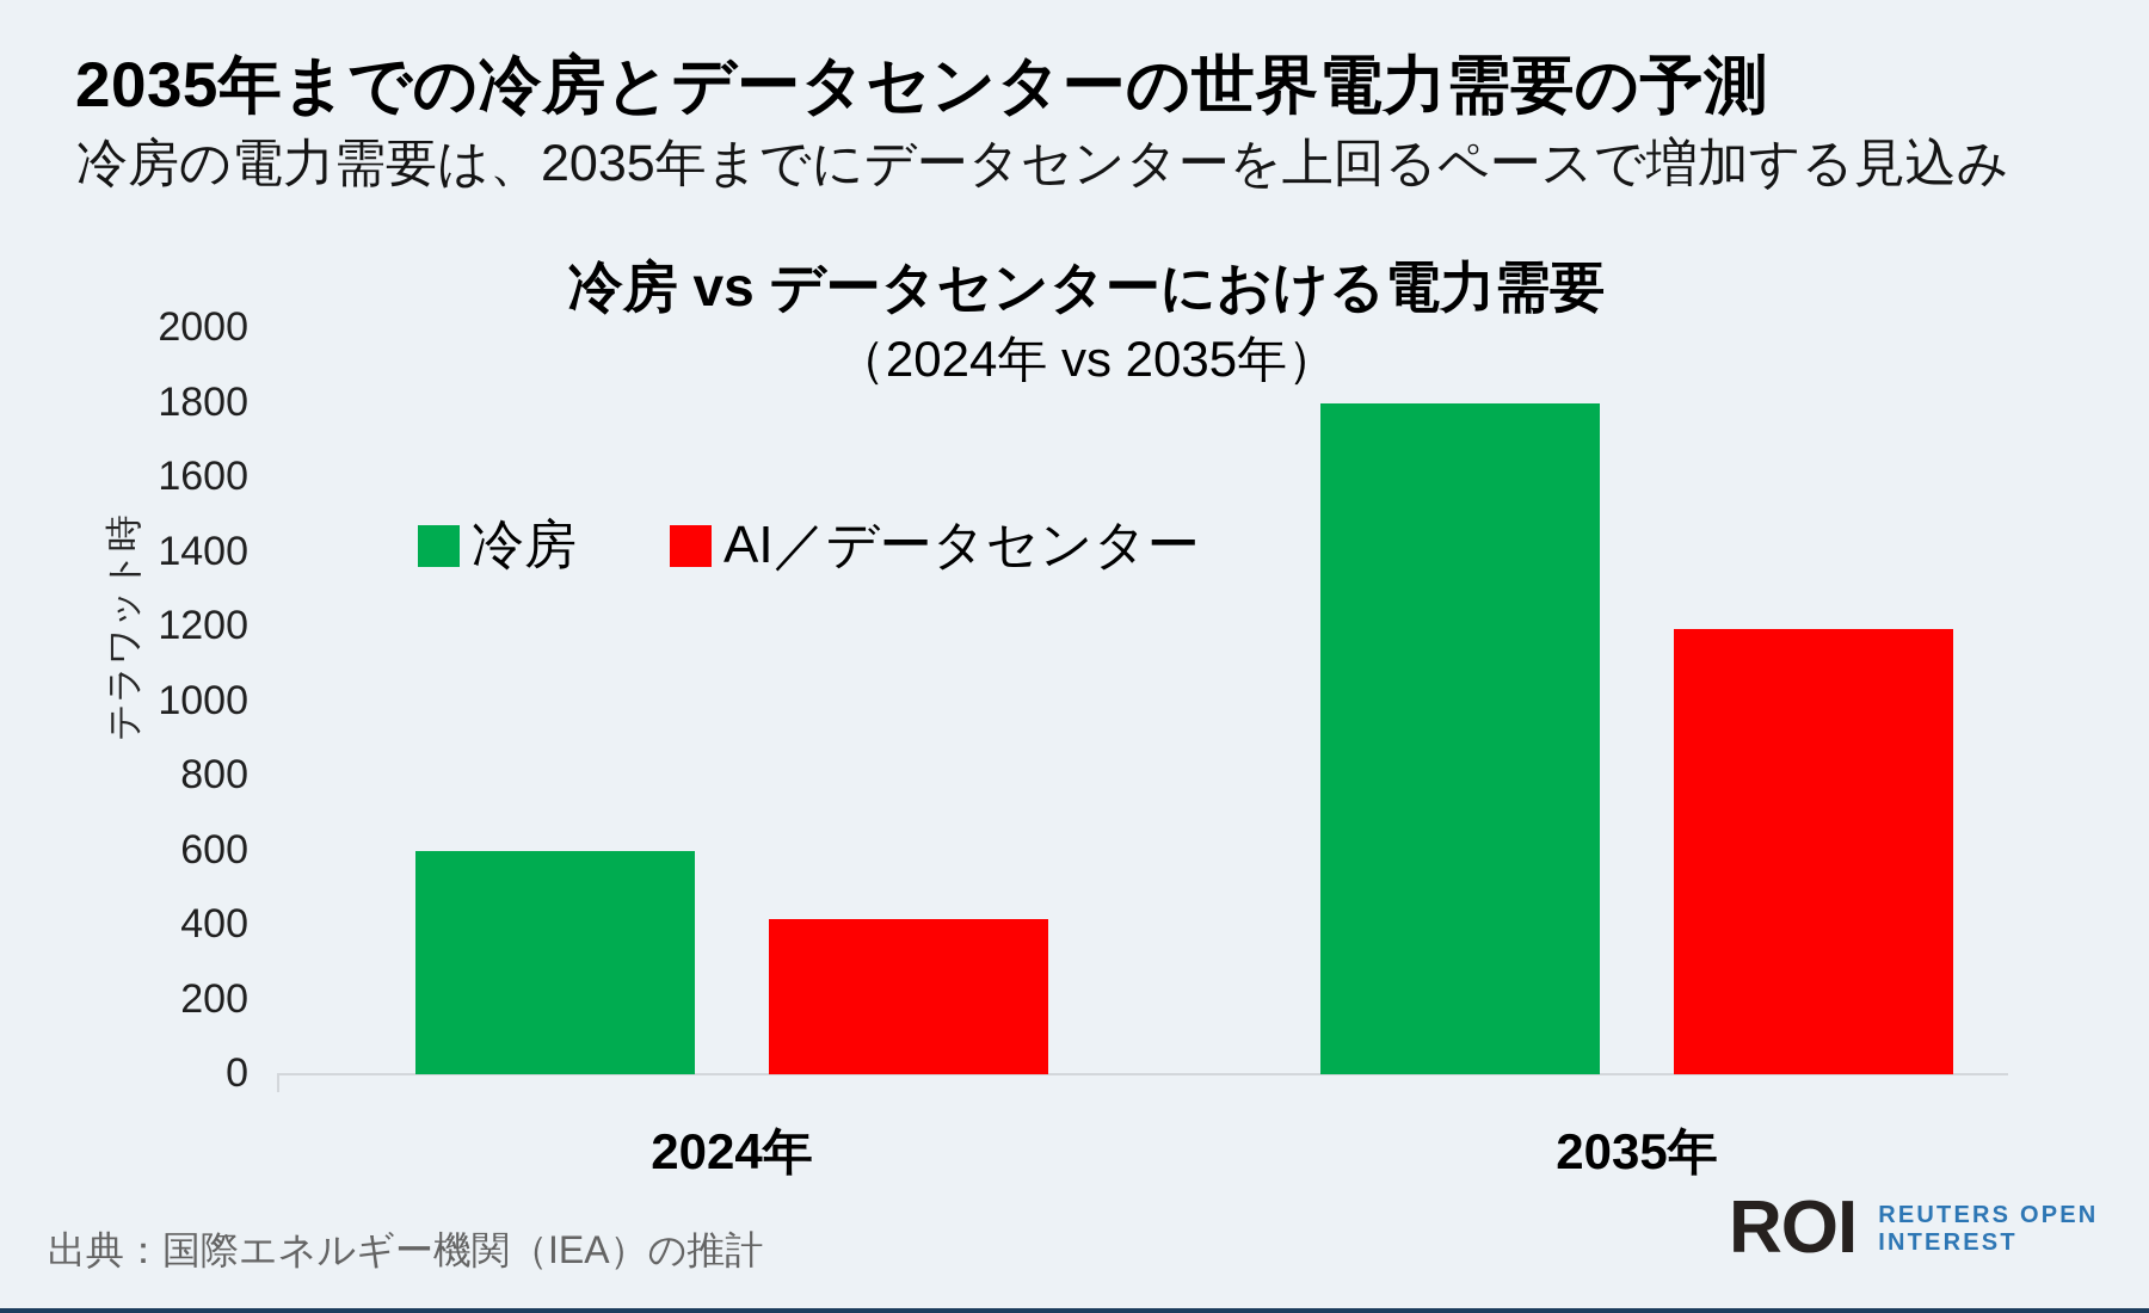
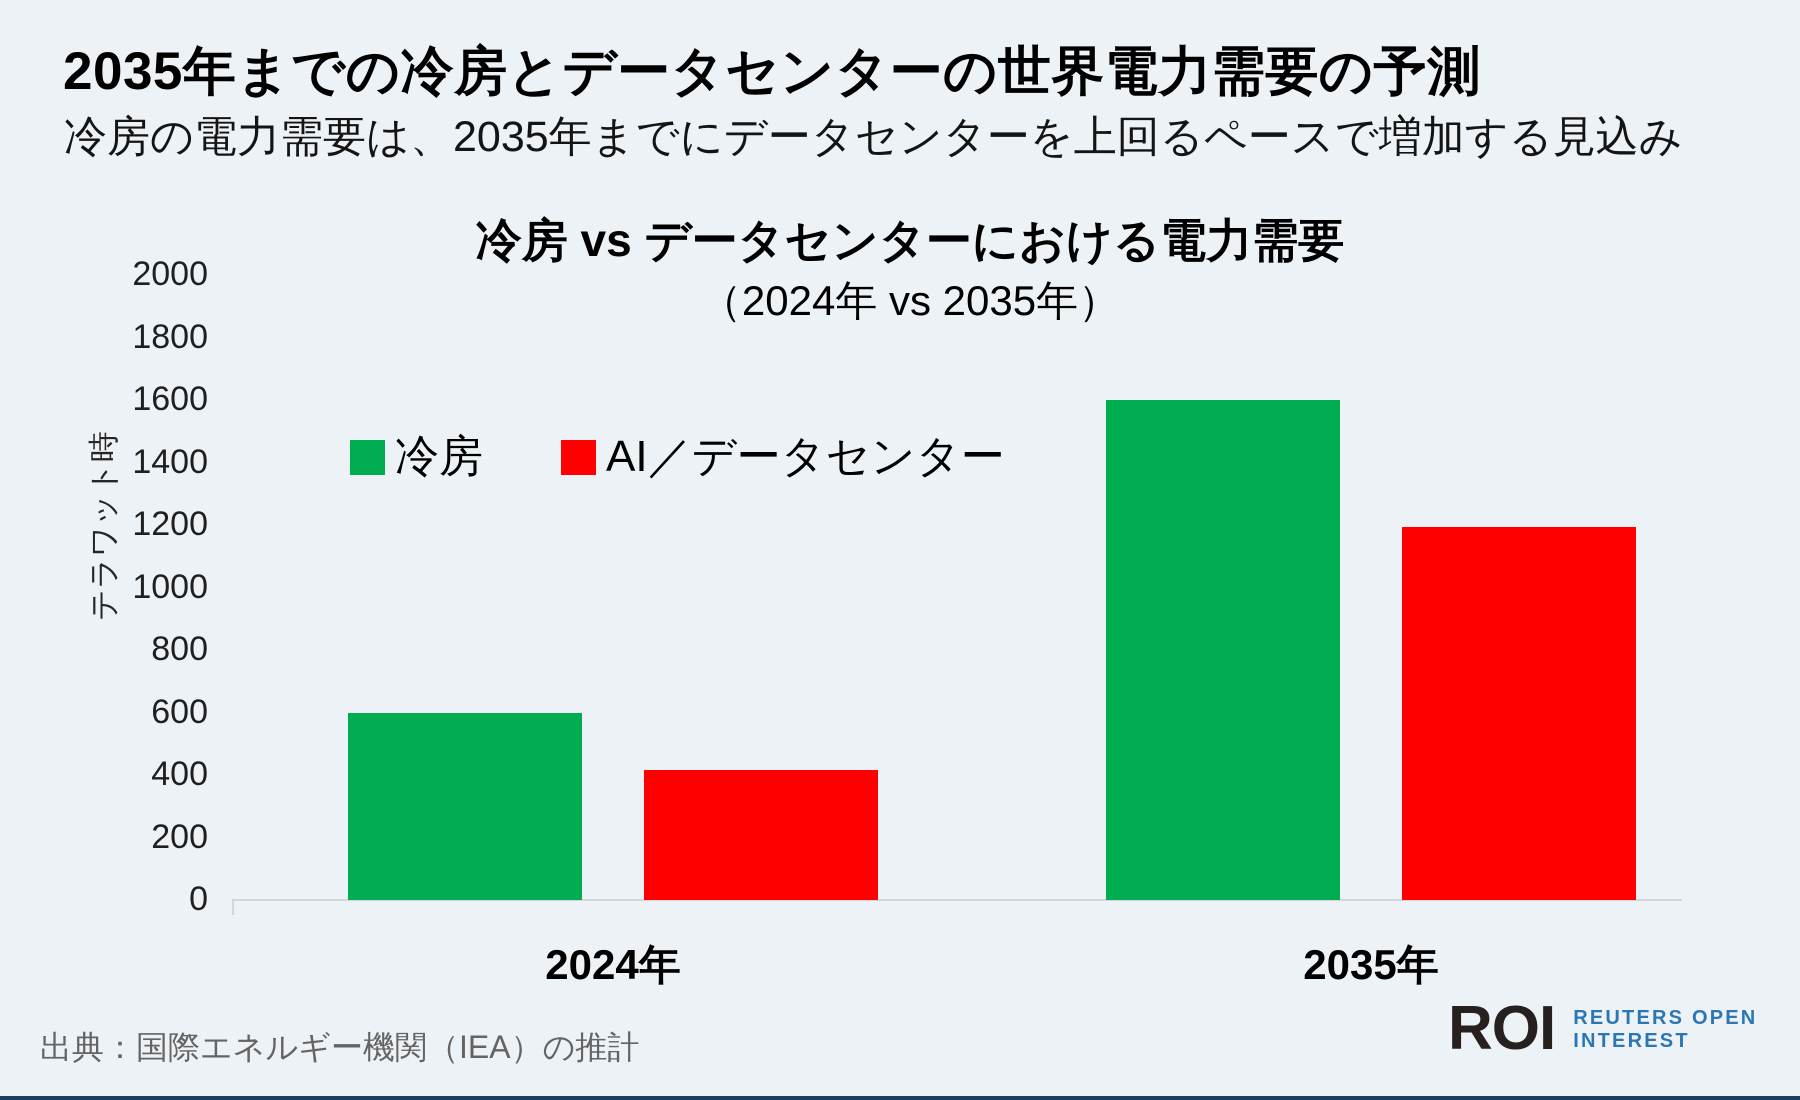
冷房/2035年: 1800 -> 1600
